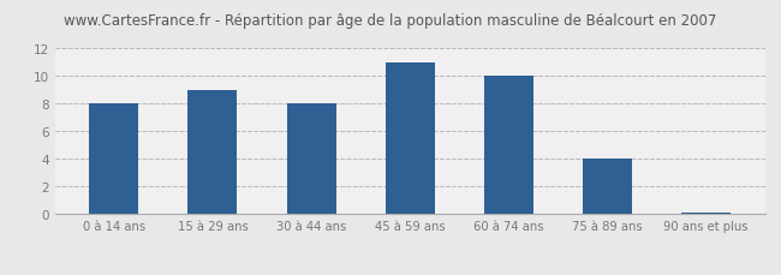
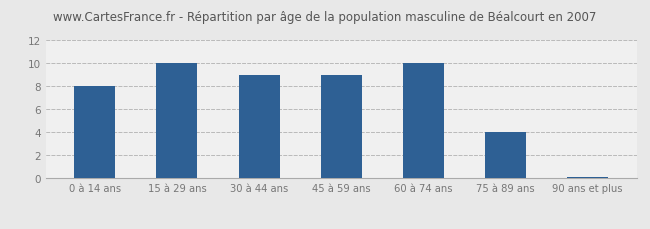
15 à 29 ans: 9.0 -> 10.0
30 à 44 ans: 8.0 -> 9.0
45 à 59 ans: 11.0 -> 9.0
